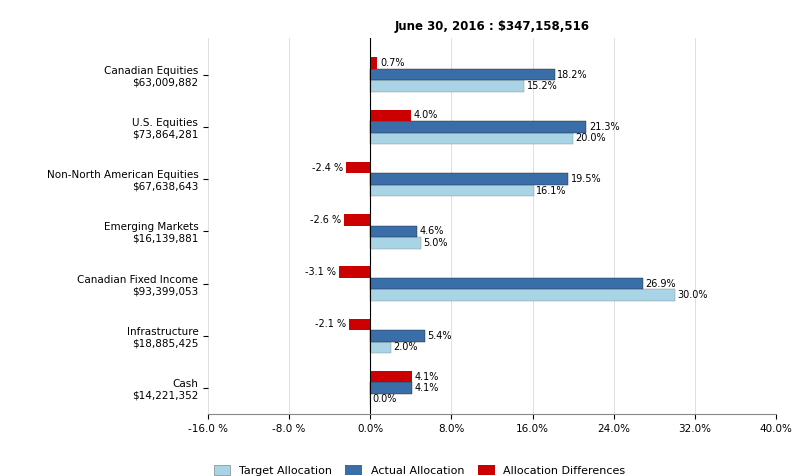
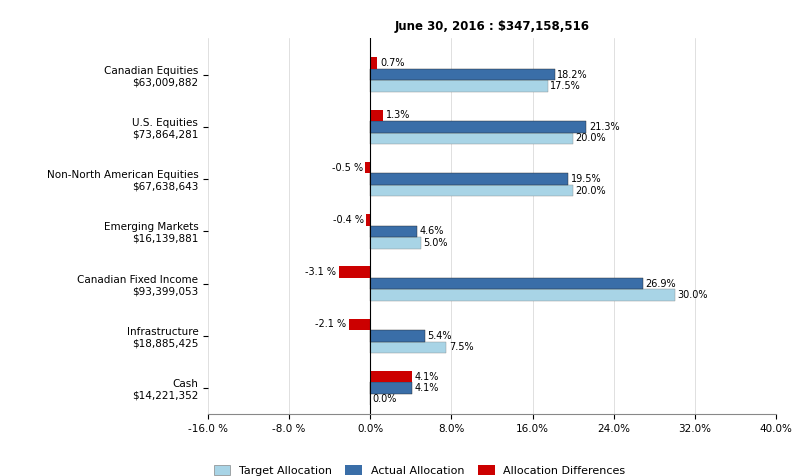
Target Allocation/Canadian Equities $63,009,882: 15.2% -> 17.5%
Allocation Differences/U.S. Equities $73,864,281: 4.0% -> 1.3%
Allocation Differences/Non-North American Equities $67,638,643: -2.4 -> -0.5
Target Allocation/Non-North American Equities $67,638,643: 16.1% -> 20.0%
Allocation Differences/Emerging Markets $16,139,881: -2.6 -> -0.4
Target Allocation/Infrastructure $18,885,425: 2.0% -> 7.5%
